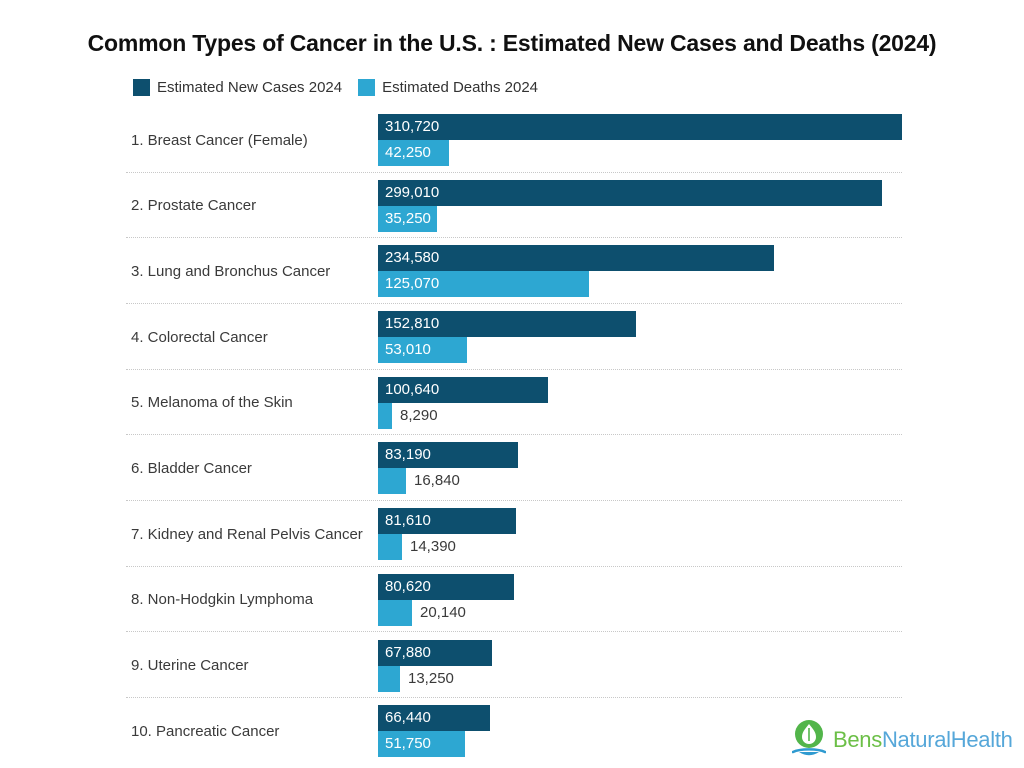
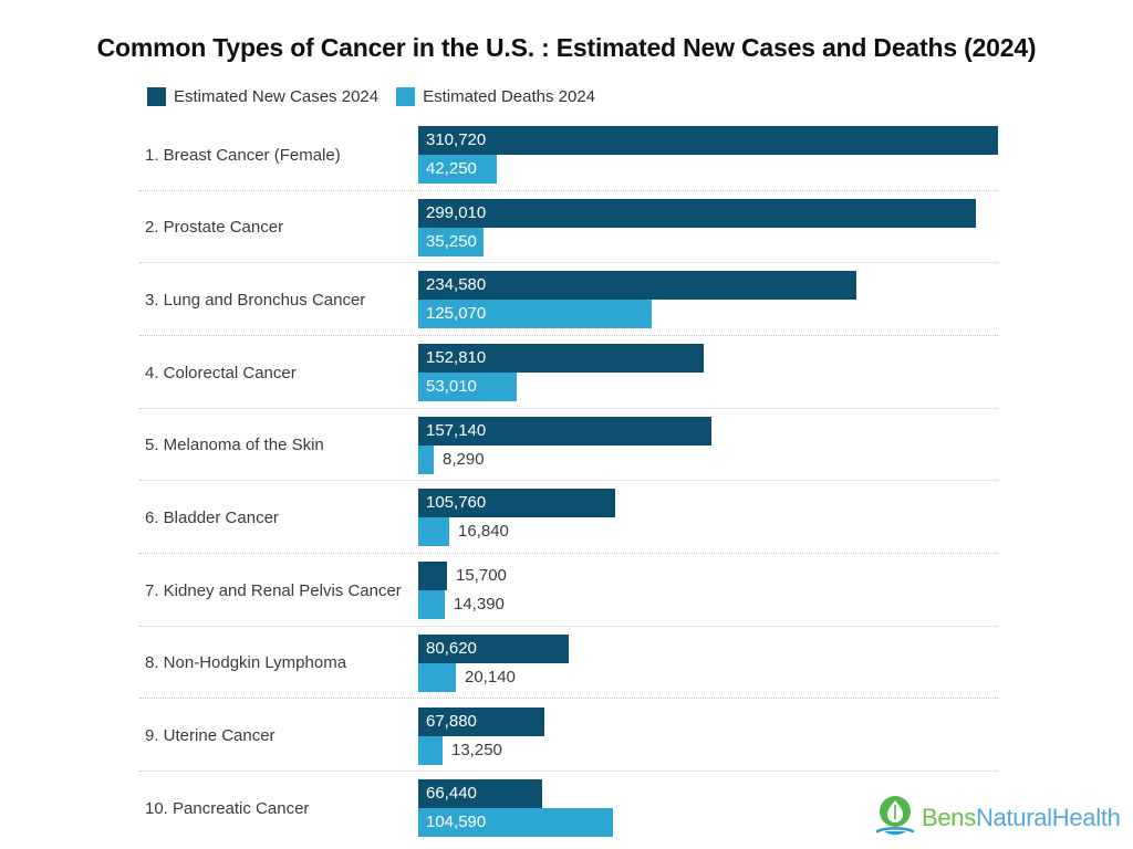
Estimated New Cases 2024/5. Melanoma of the Skin: 100,640 -> 157,140
Estimated New Cases 2024/6. Bladder Cancer: 83,190 -> 105,760
Estimated New Cases 2024/7. Kidney and Renal Pelvis Cancer: 81,610 -> 15,700
Estimated Deaths 2024/10. Pancreatic Cancer: 51,750 -> 104,590
